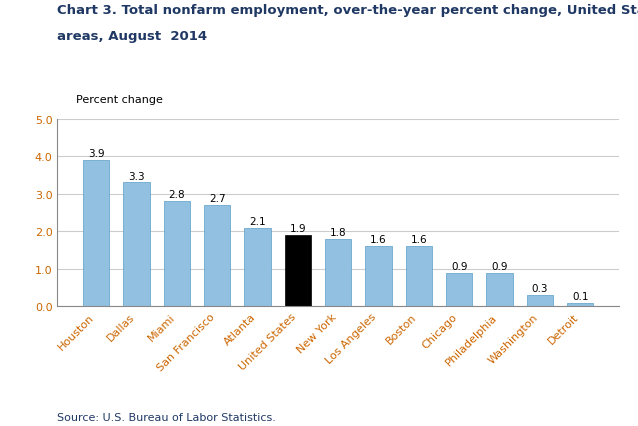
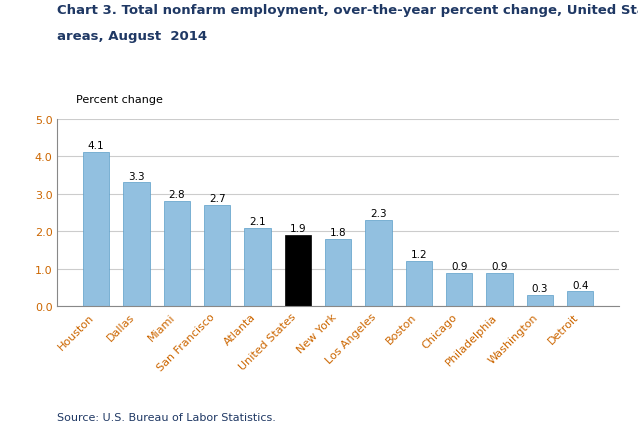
Houston: 3.9 -> 4.1
Los Angeles: 1.6 -> 2.3
Boston: 1.6 -> 1.2
Detroit: 0.1 -> 0.4
